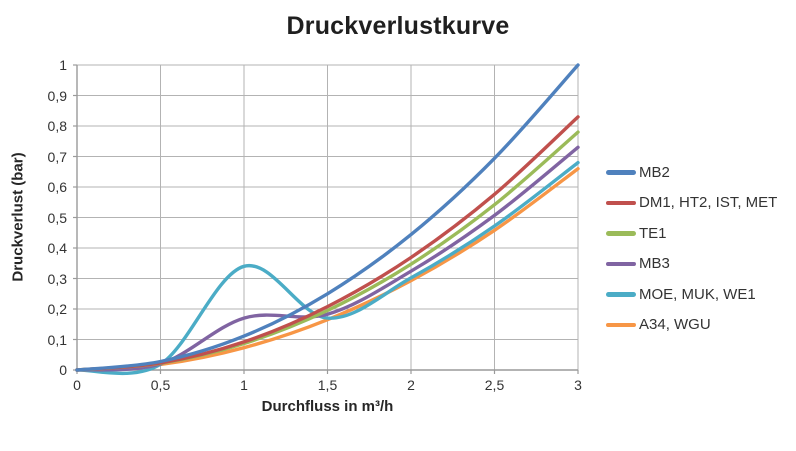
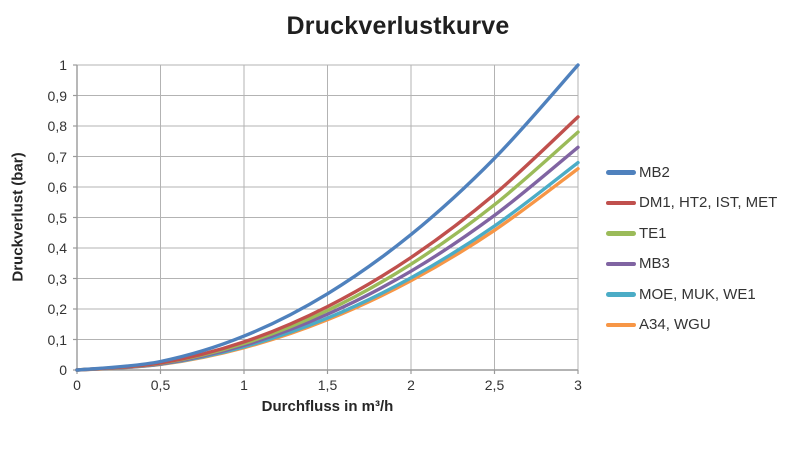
MB3/1: 0,17 -> 0,08
MOE, MUK, WE1/1: 0,34 -> 0,08
